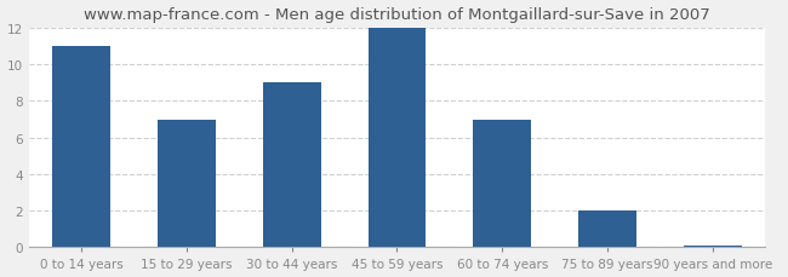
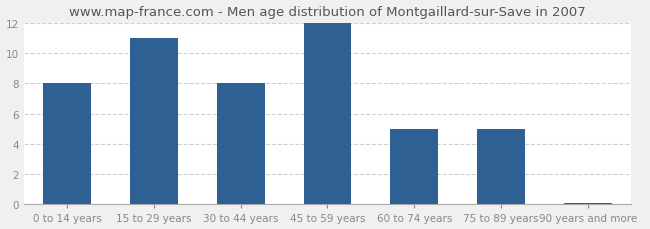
0 to 14 years: 11.0 -> 8.0
15 to 29 years: 7.0 -> 11.0
30 to 44 years: 9.0 -> 8.0
60 to 74 years: 7.0 -> 5.0
75 to 89 years: 2.0 -> 5.0
